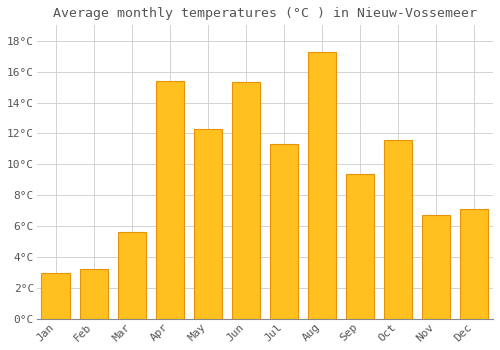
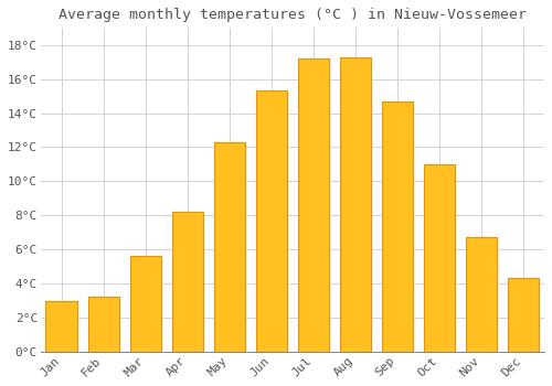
Apr: 15.4°C -> 8.2°C
Jul: 11.3°C -> 17.2°C
Sep: 9.4°C -> 14.7°C
Oct: 11.6°C -> 11.0°C
Dec: 7.1°C -> 4.3°C
